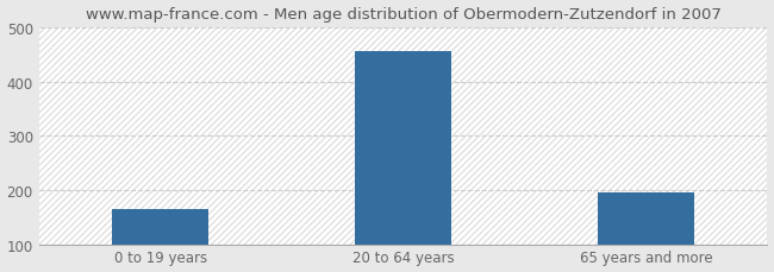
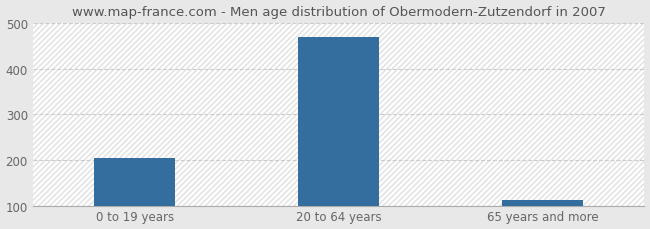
0 to 19 years: 165 -> 205
20 to 64 years: 455 -> 470
65 years and more: 195 -> 112
